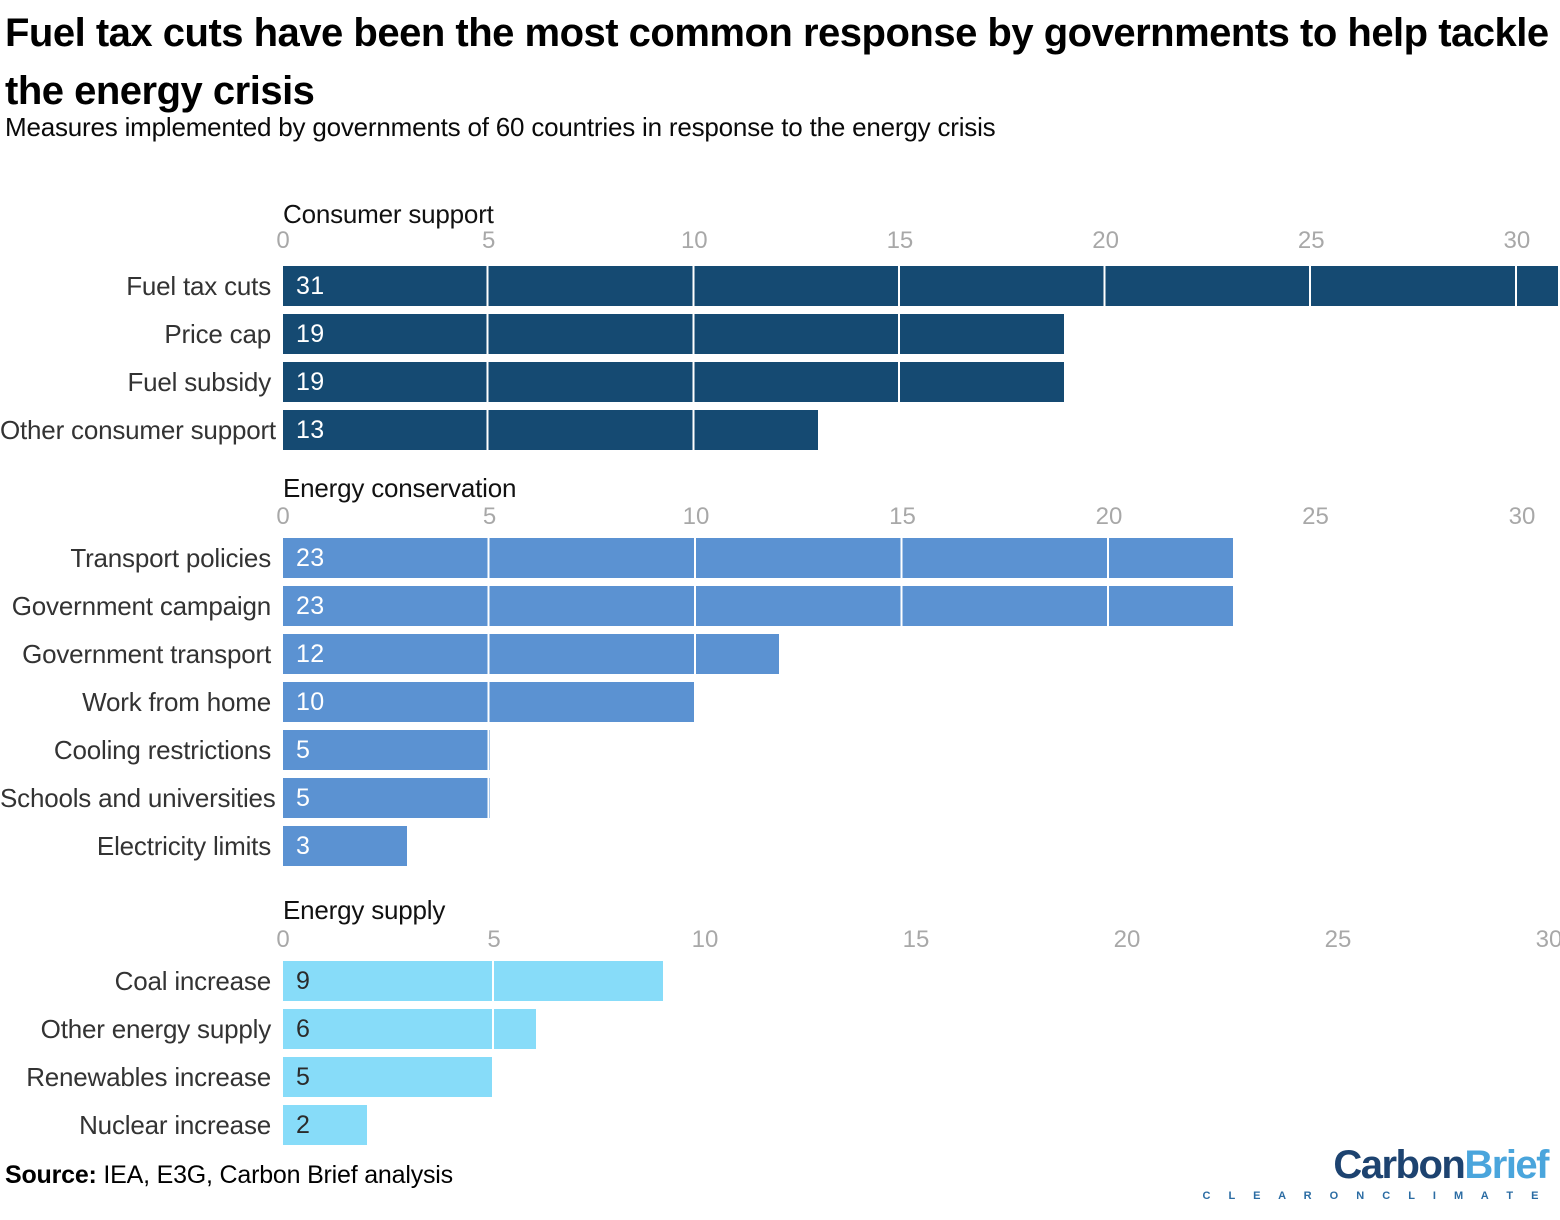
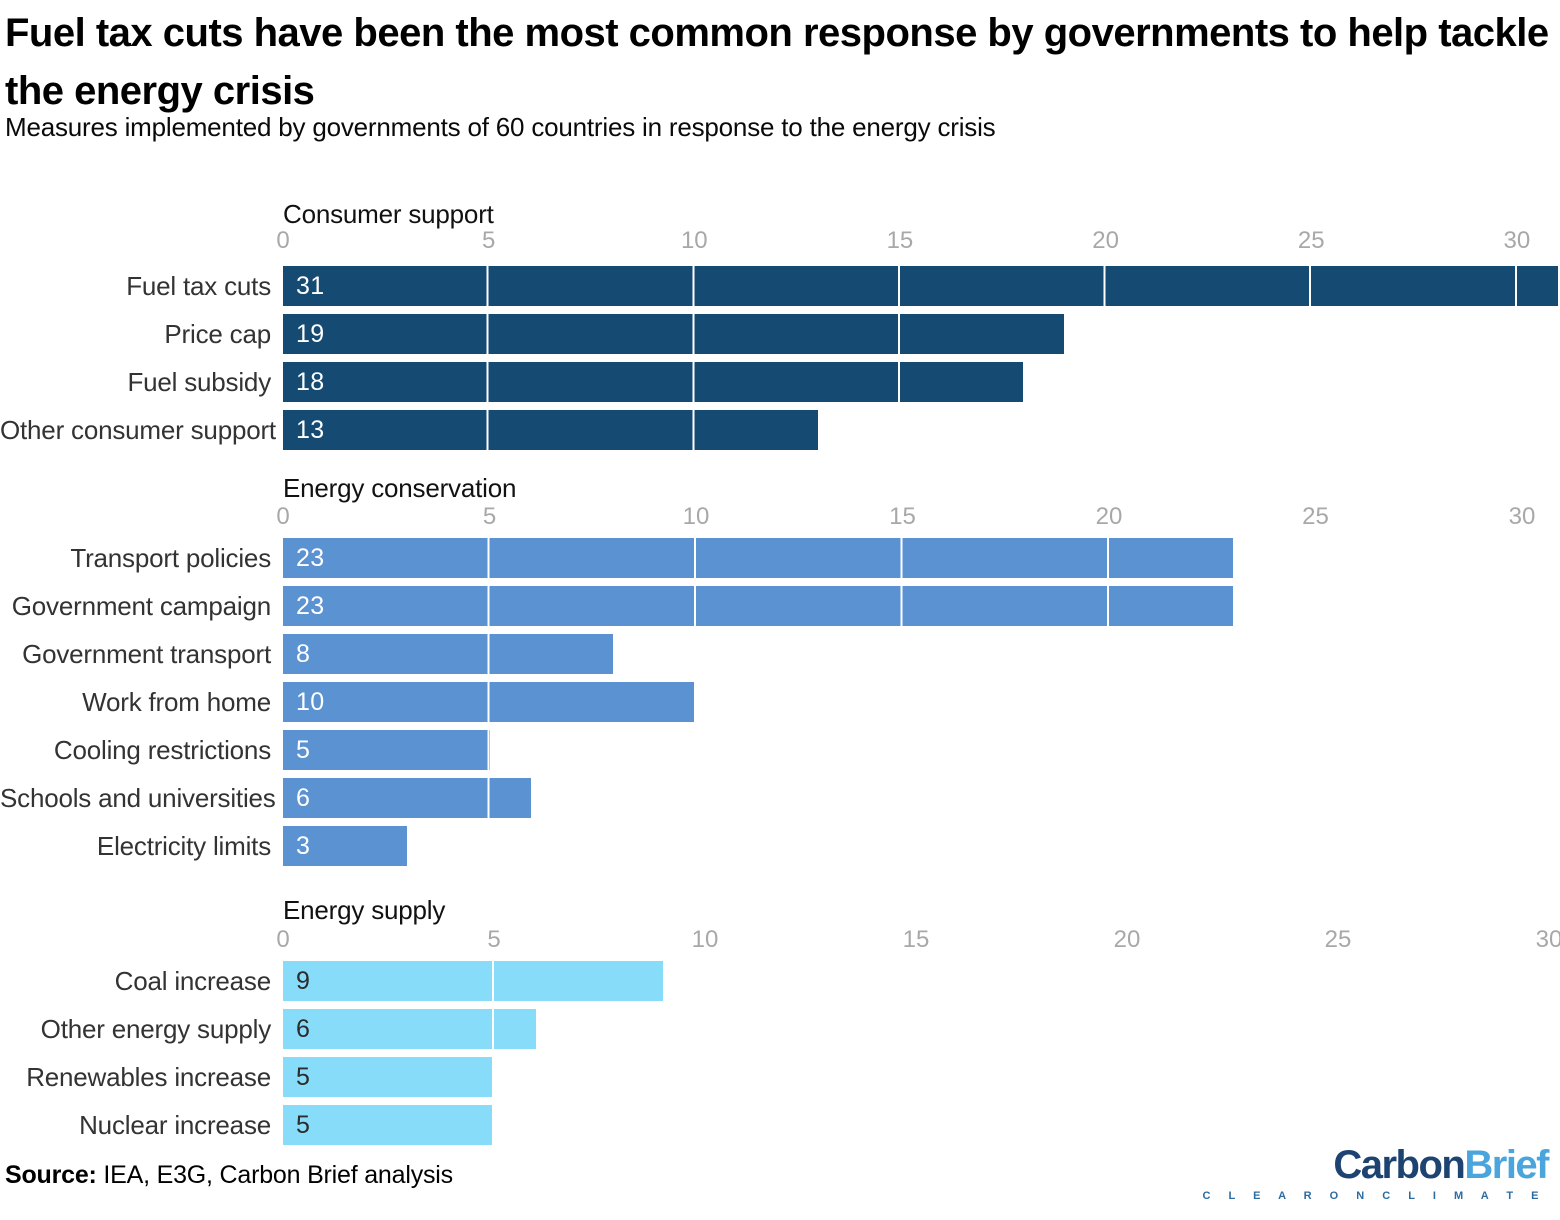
Consumer support/Fuel subsidy: 19 -> 18
Energy conservation/Government transport: 12 -> 8
Energy conservation/Schools and universities: 5 -> 6
Energy supply/Nuclear increase: 2 -> 5
